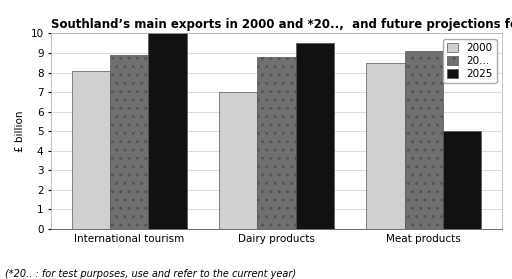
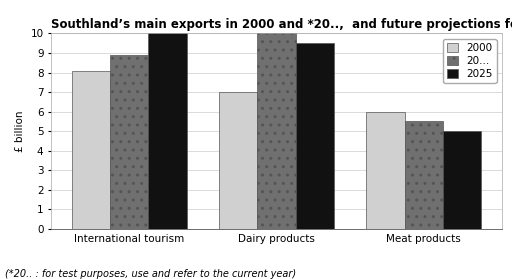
20.../Dairy products: 8.8 -> 10.0
2000/Meat products: 8.5 -> 6.0
20.../Meat products: 9.1 -> 5.5
